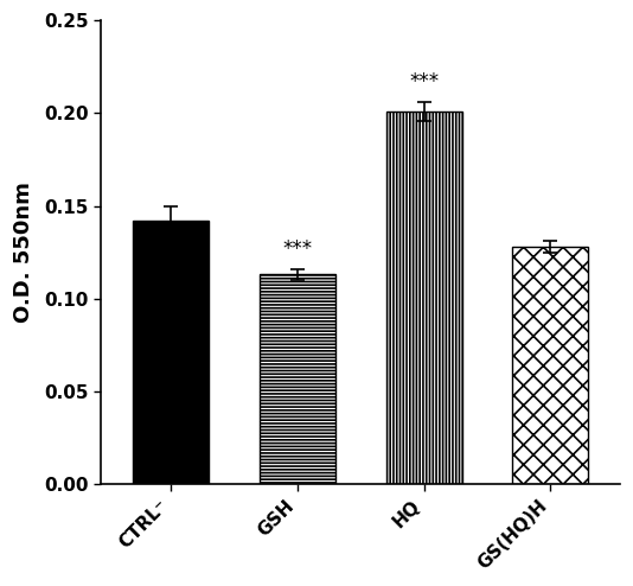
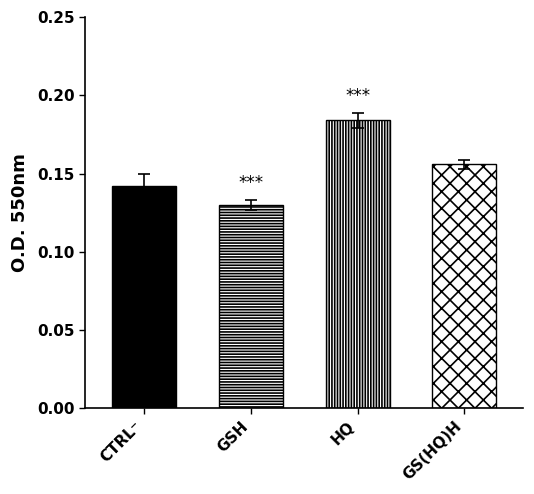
GSH: 0.113 -> 0.130
HQ: 0.201 -> 0.184
GS(HQ)H: 0.128 -> 0.156
